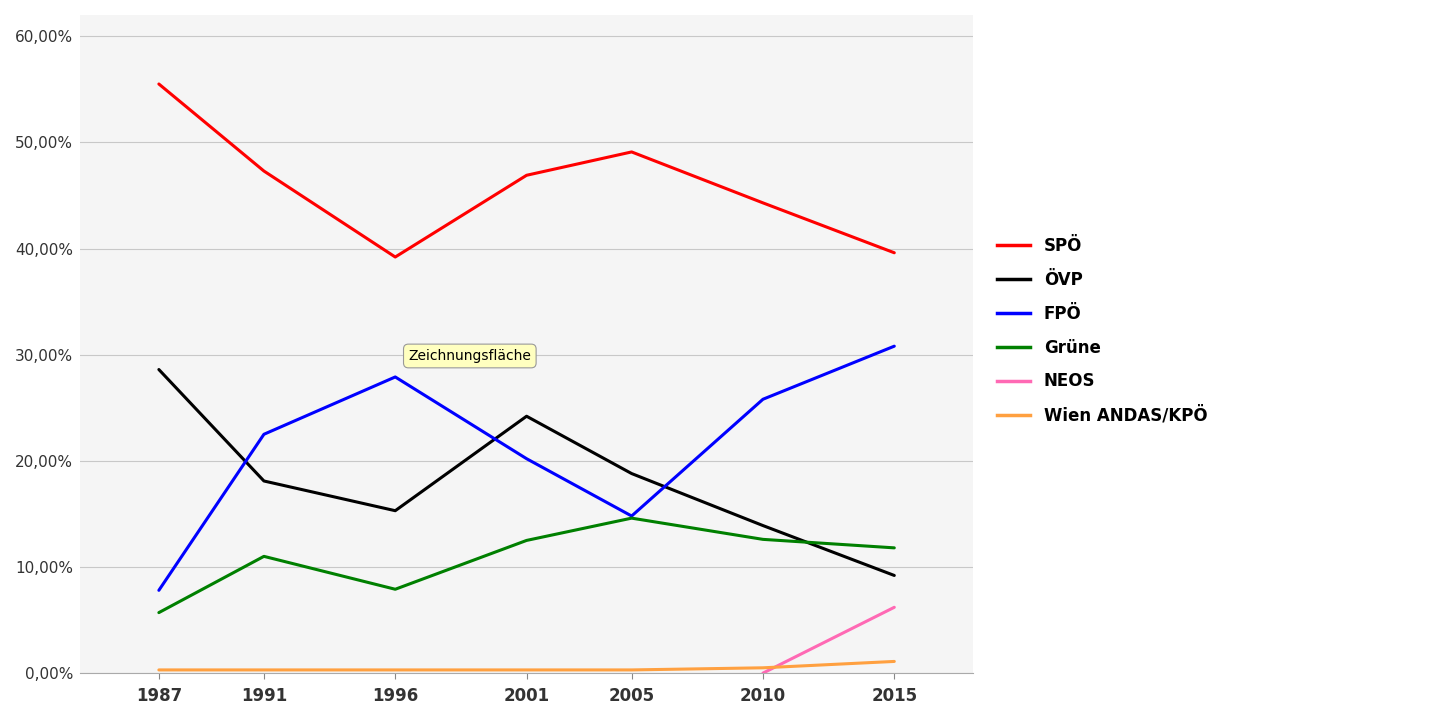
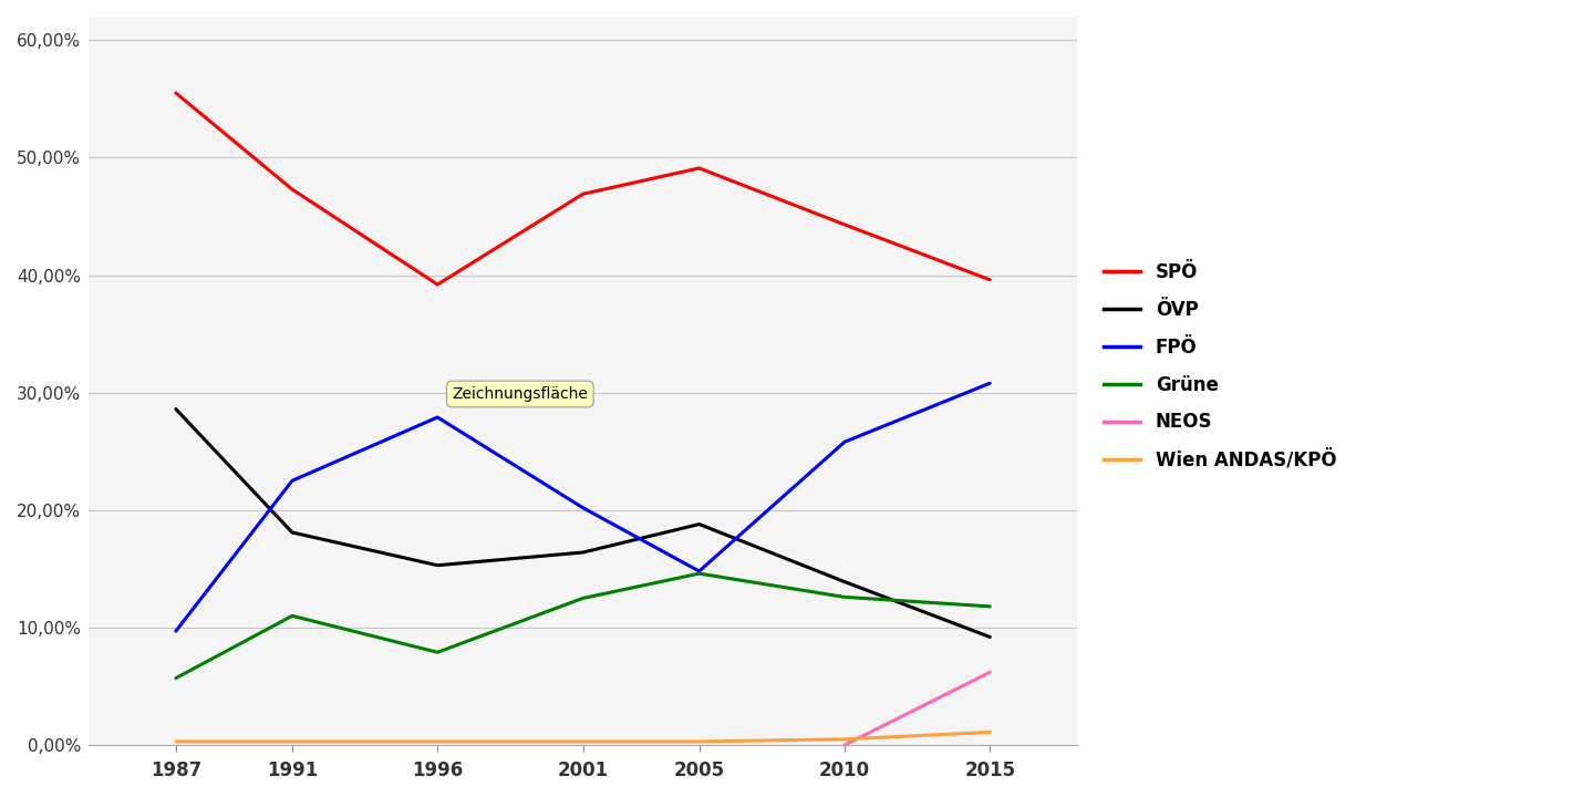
FPÖ/1987: 7,8% -> 9,7%
ÖVP/2001: 24,2% -> 16,4%
